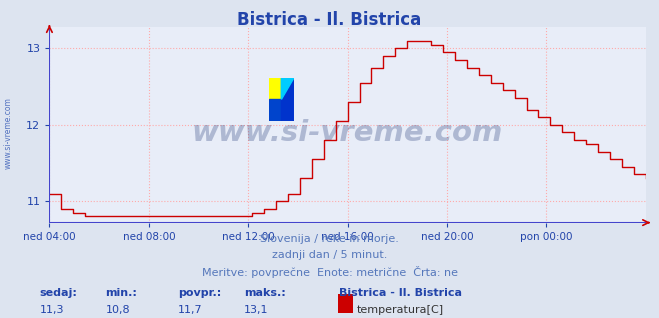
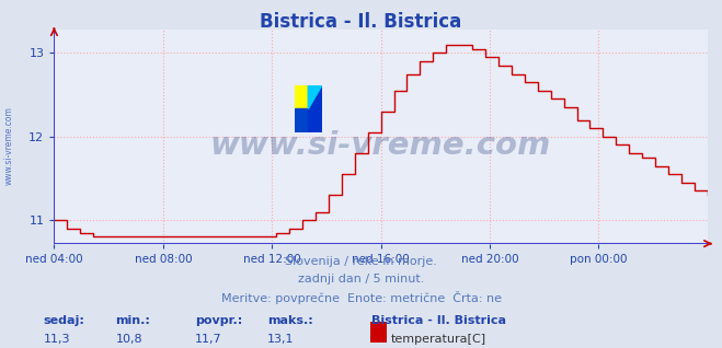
ned 04:00: 11.10 -> 11.00
